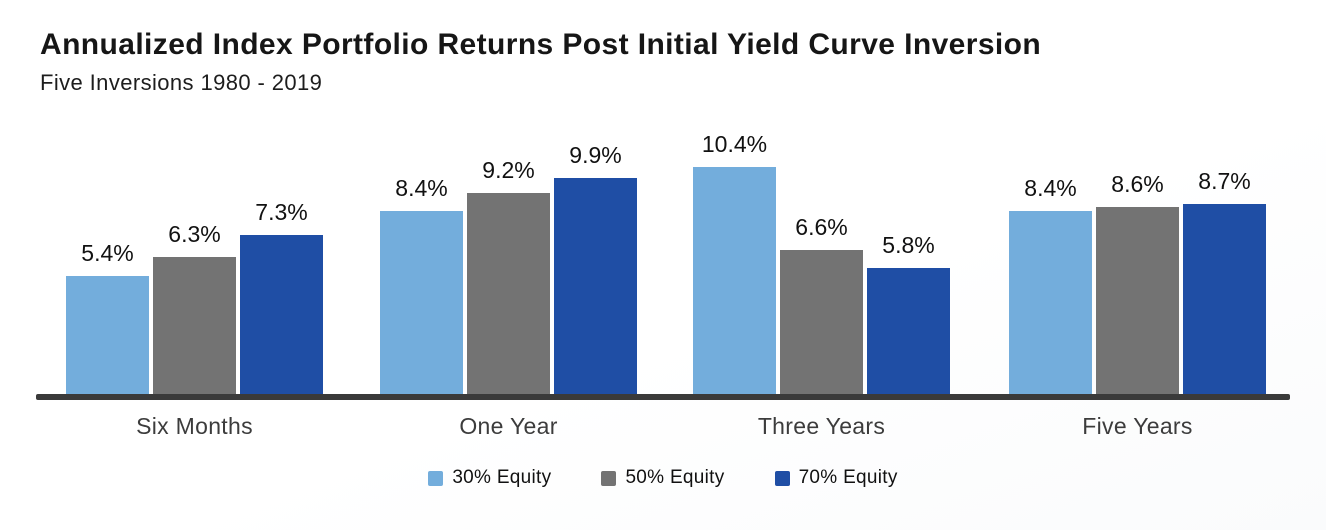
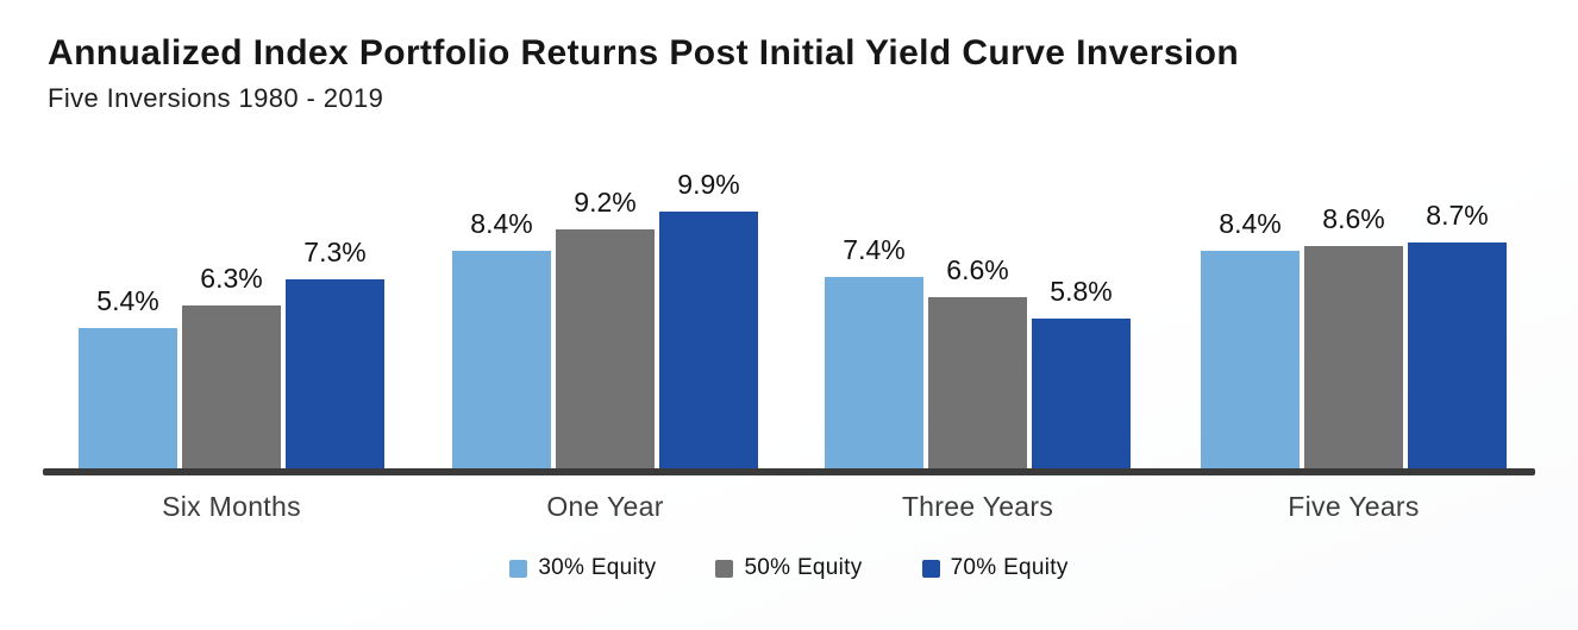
30% Equity/Three Years: 10.4% -> 7.4%
